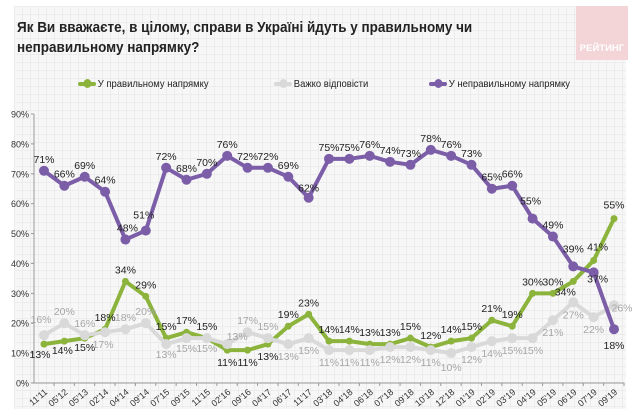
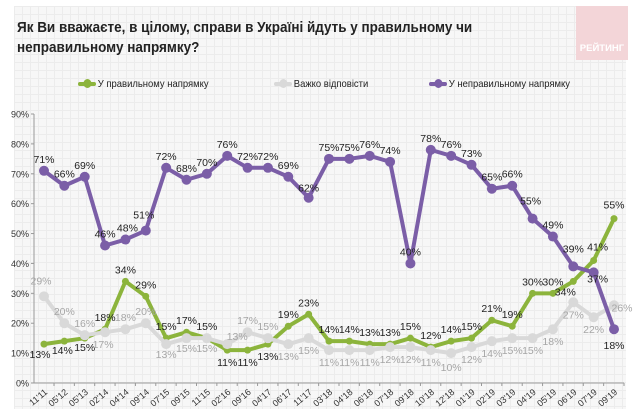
Важко відповісти/11'11: 16% -> 29%
У неправильному напрямку/02'14: 64% -> 46%
У неправильному напрямку/09'18: 73% -> 40%
Важко відповісти/05'19: 21% -> 18%
